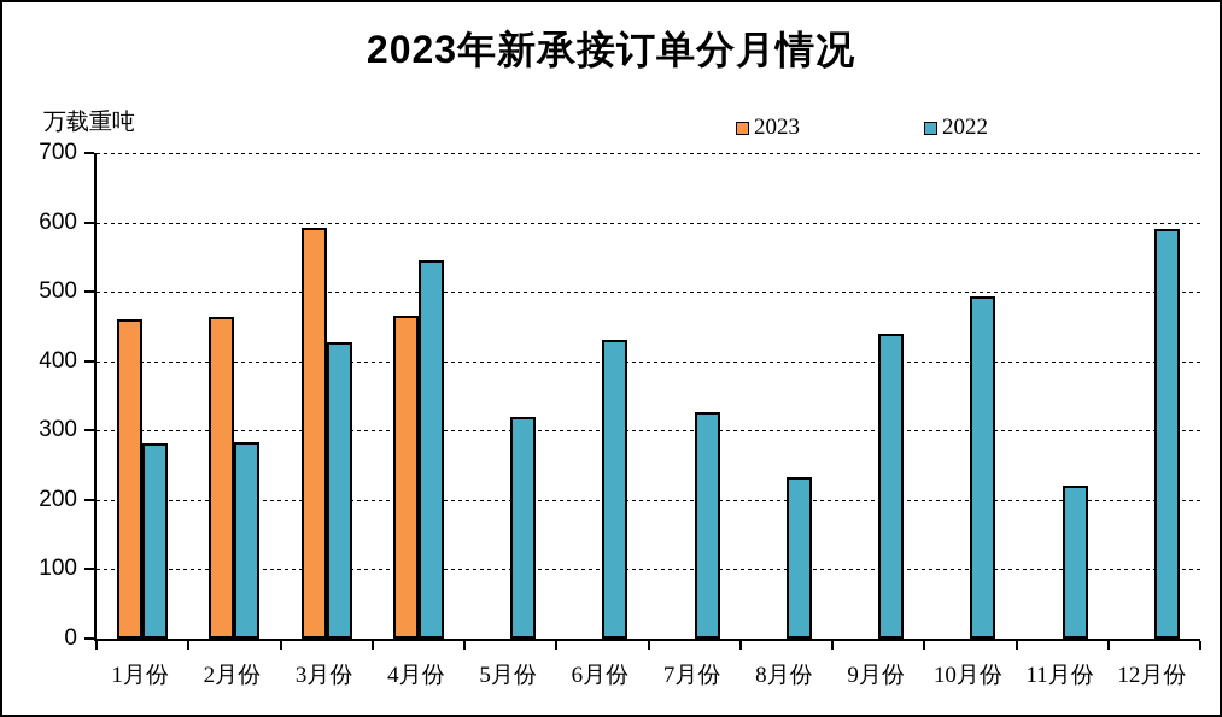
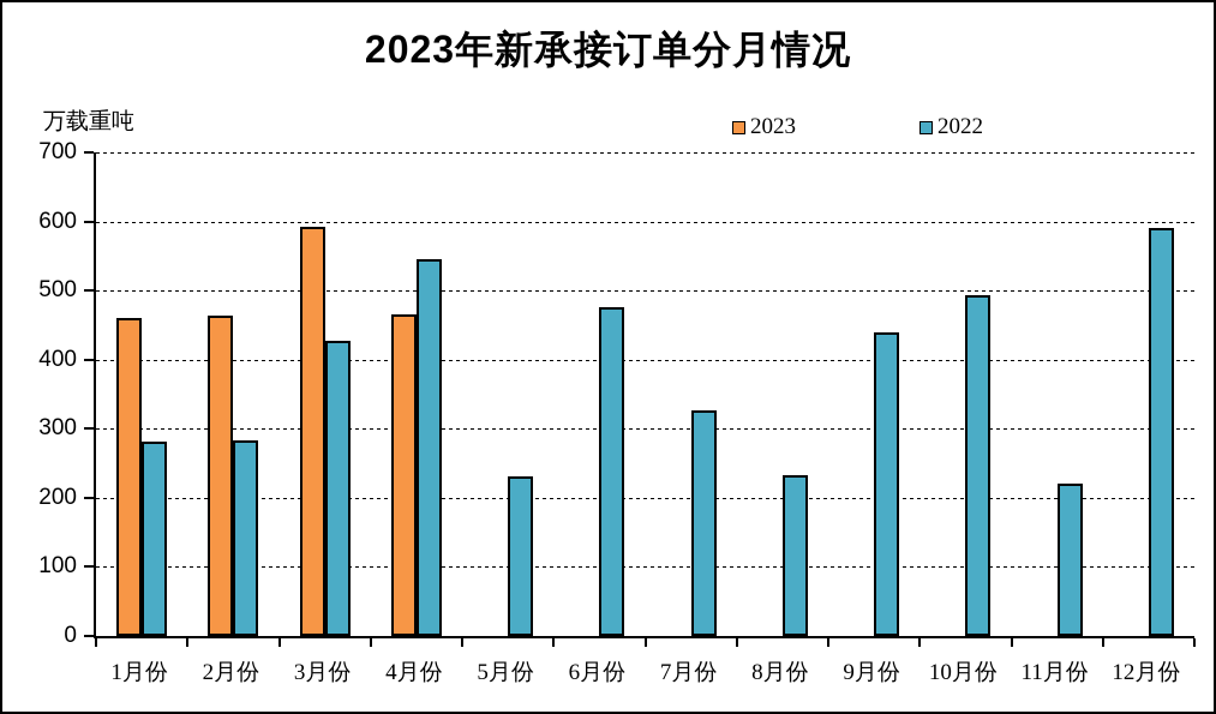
2022/5月份: 320 -> 230
2022/6月份: 430 -> 480
